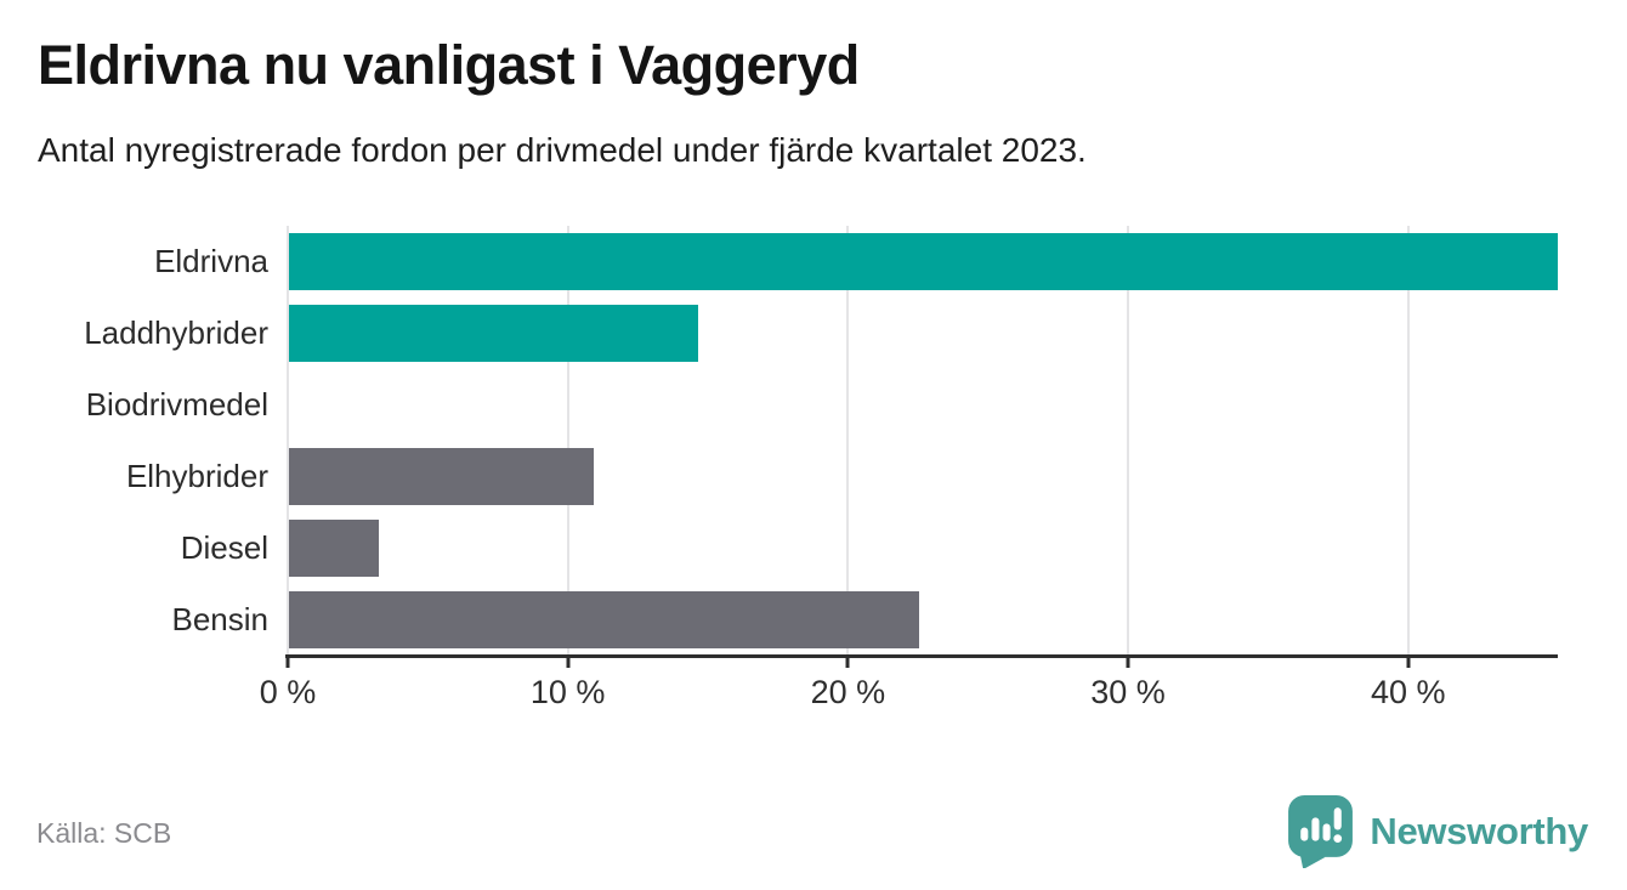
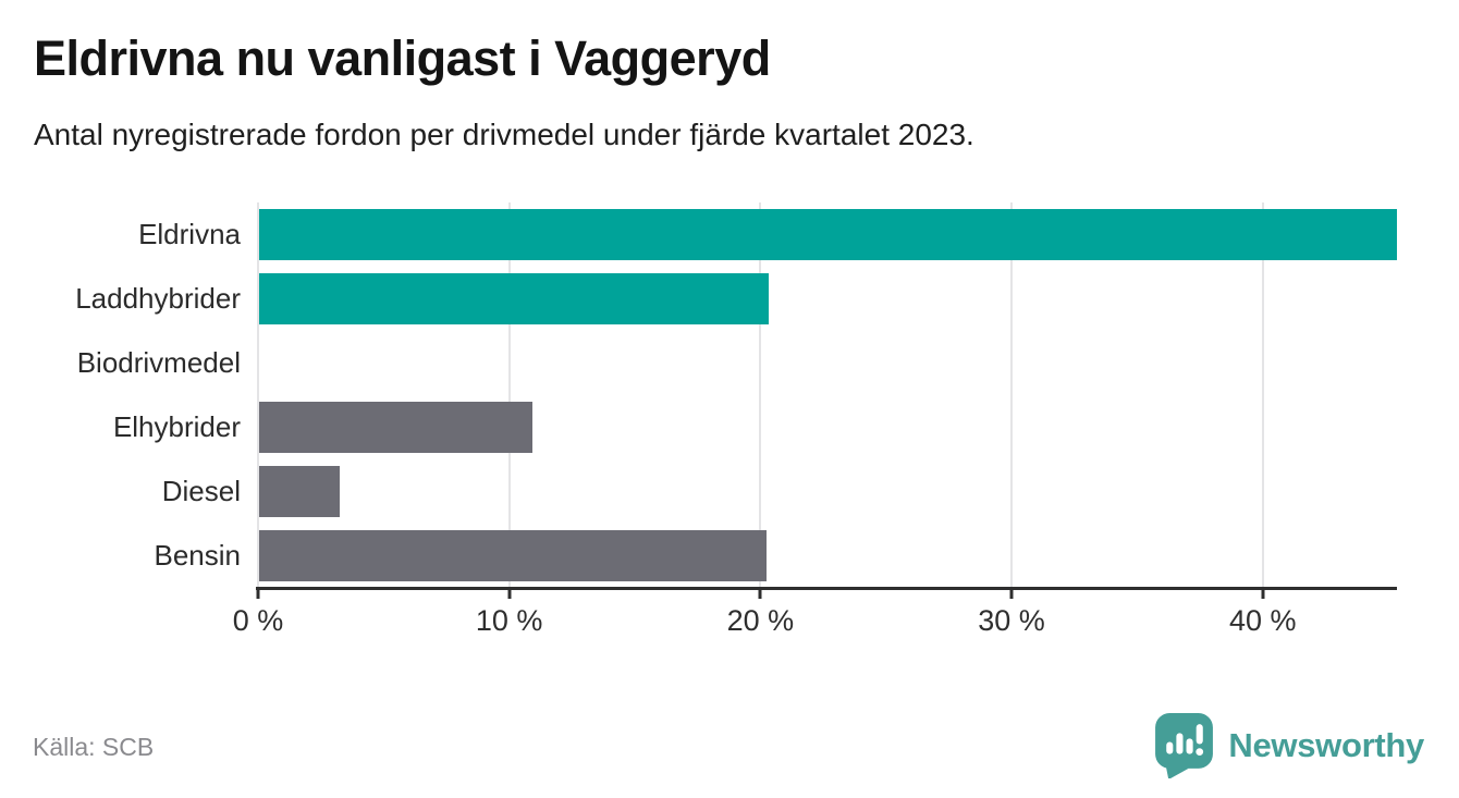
Laddhybrider: 14.6% -> 20.3%
Bensin: 22.5% -> 20.2%
